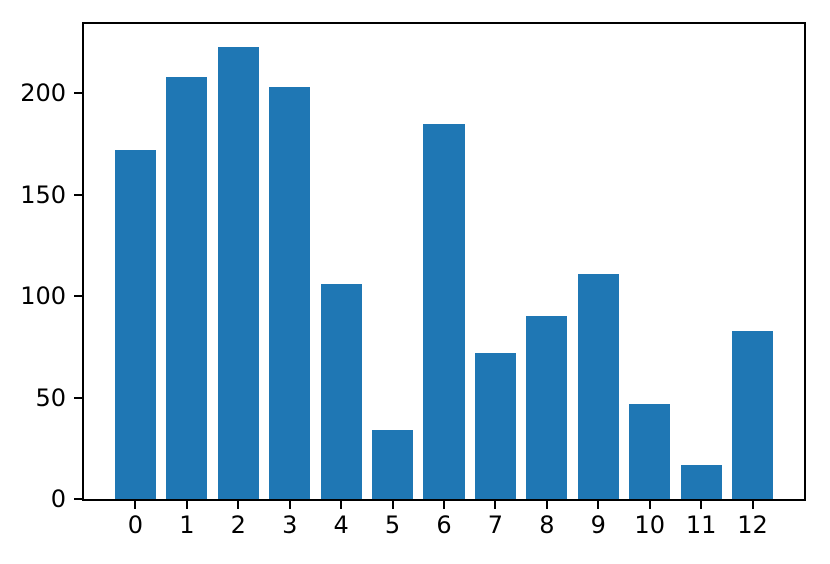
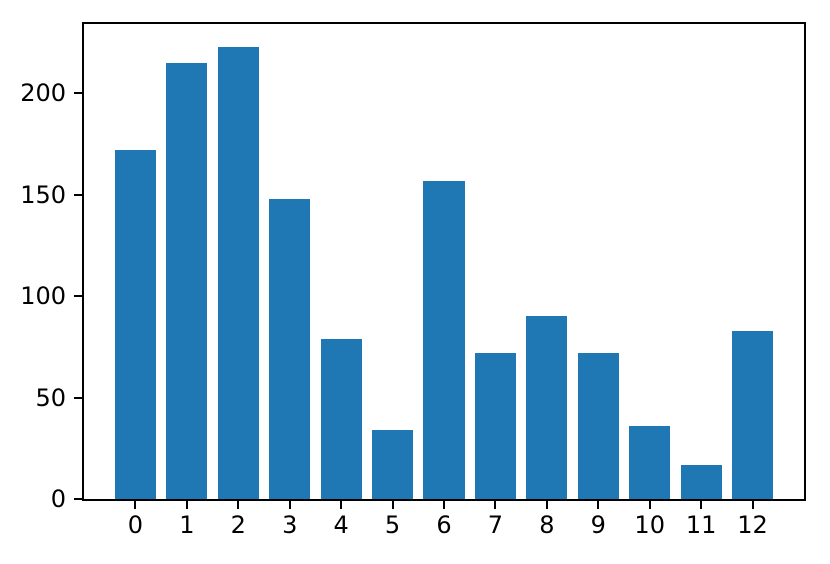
1: 208 -> 215
3: 203 -> 148
4: 106 -> 79
6: 185 -> 157
9: 111 -> 72
10: 47 -> 36
